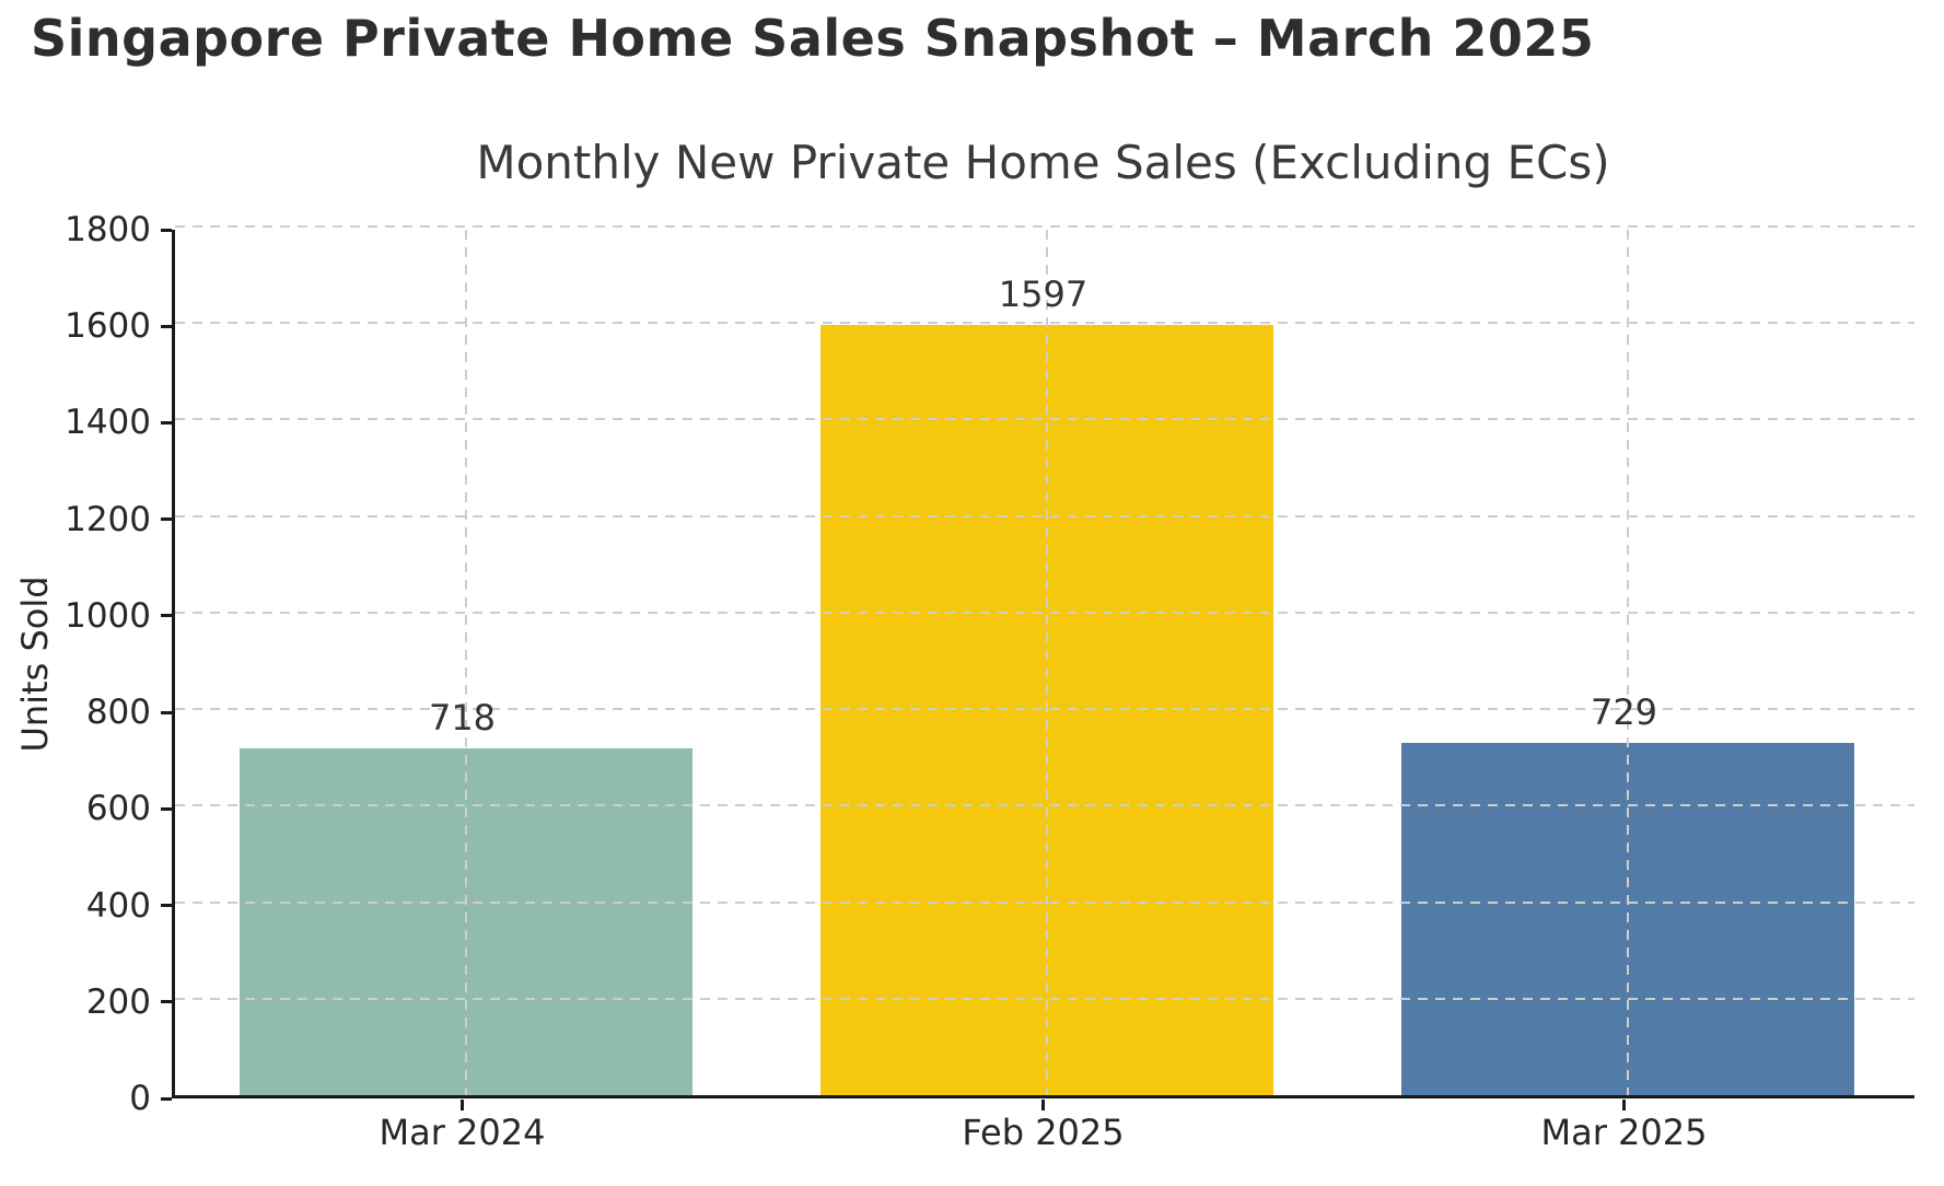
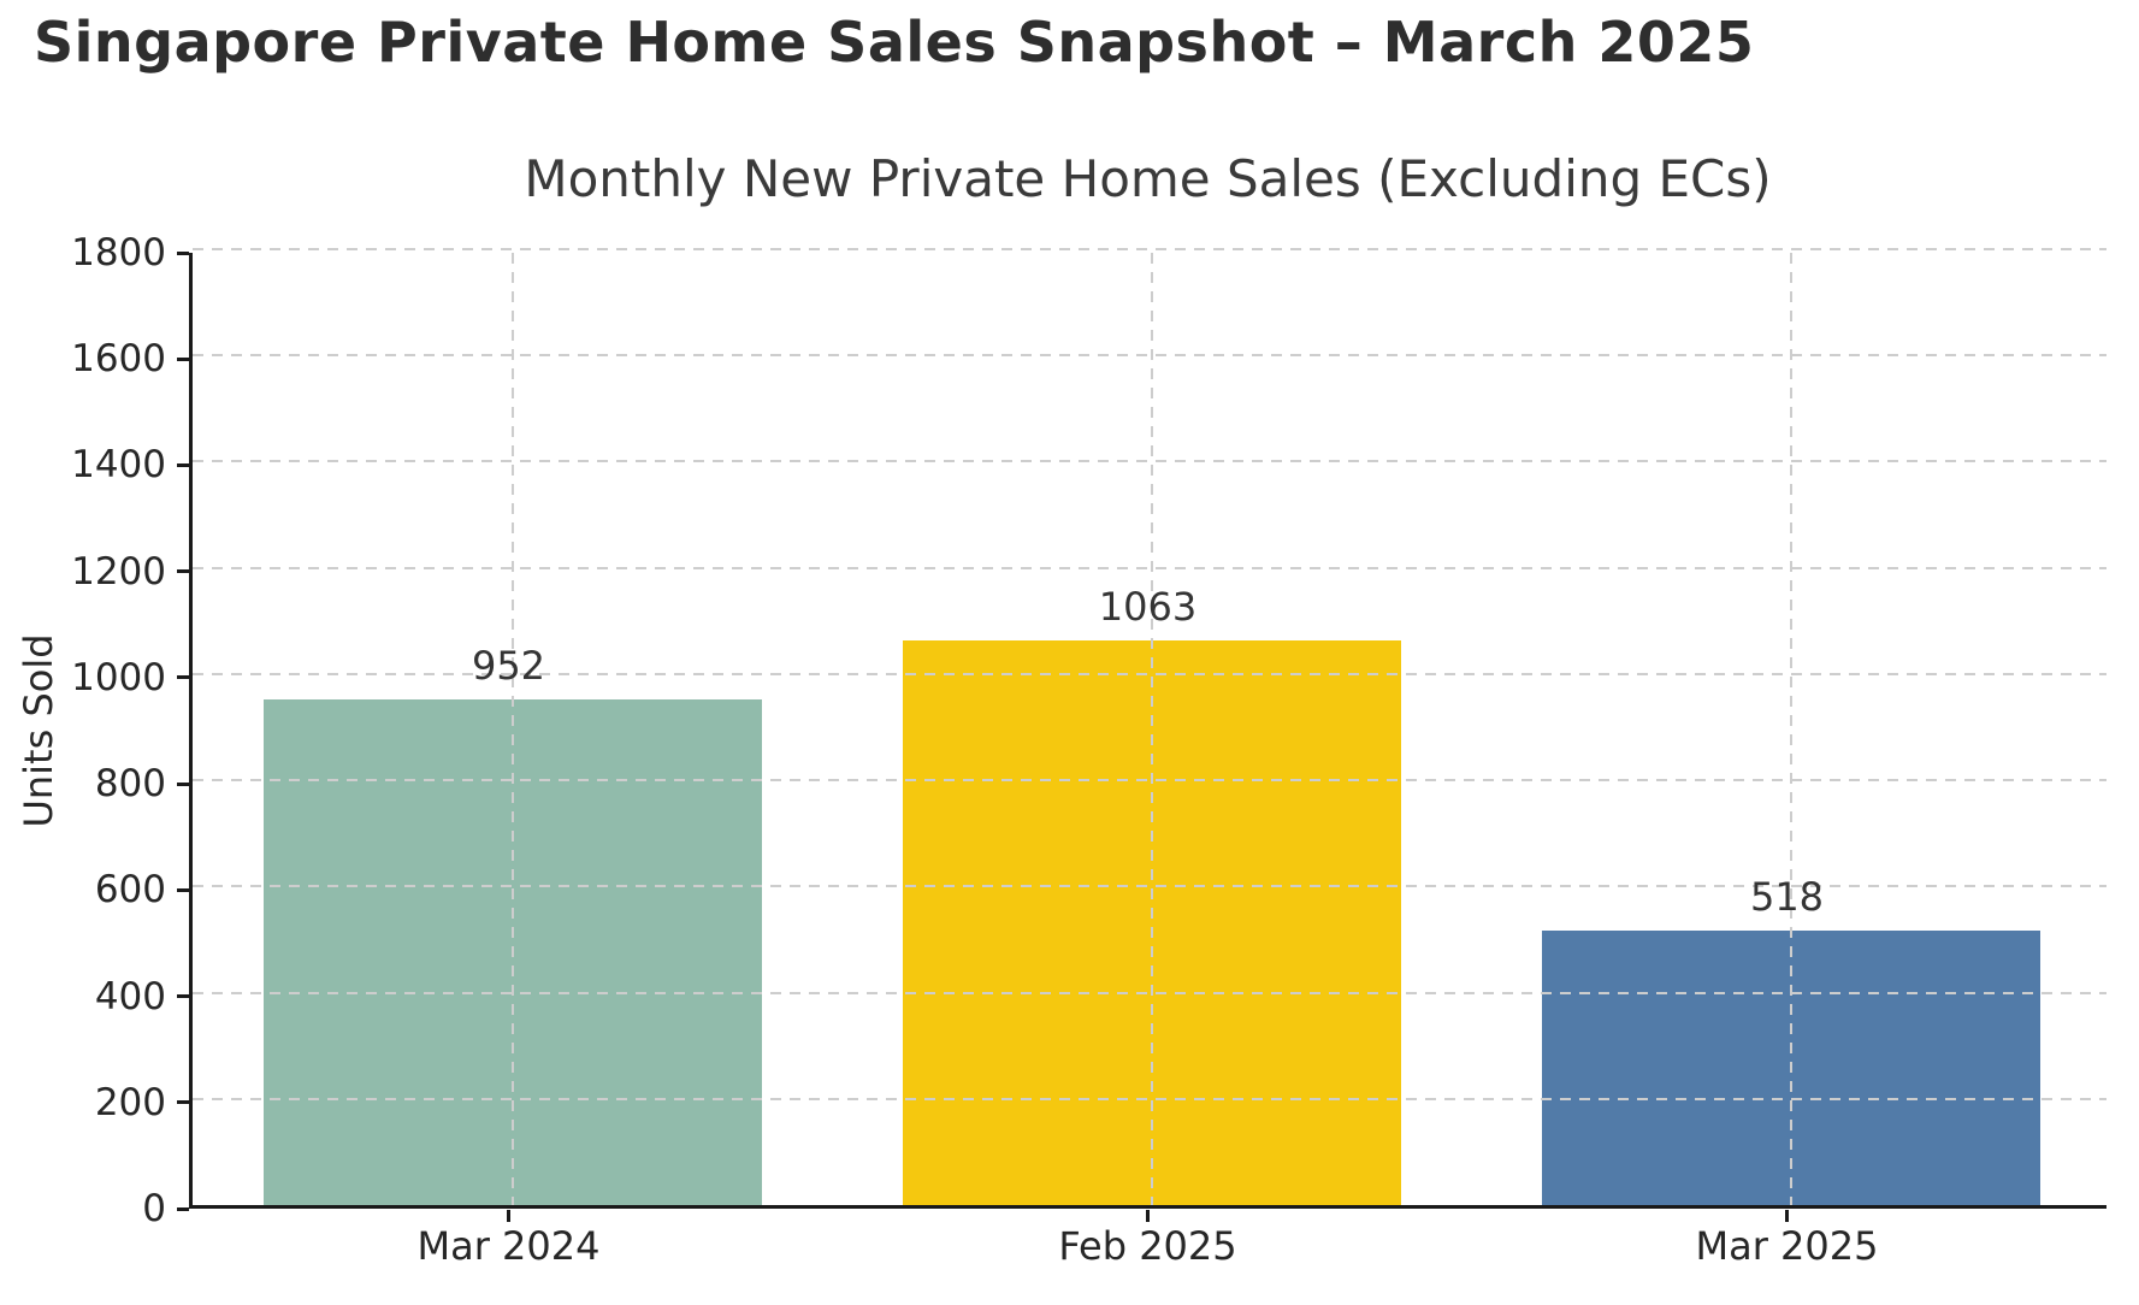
Mar 2024: 718 -> 952
Feb 2025: 1597 -> 1063
Mar 2025: 729 -> 518
